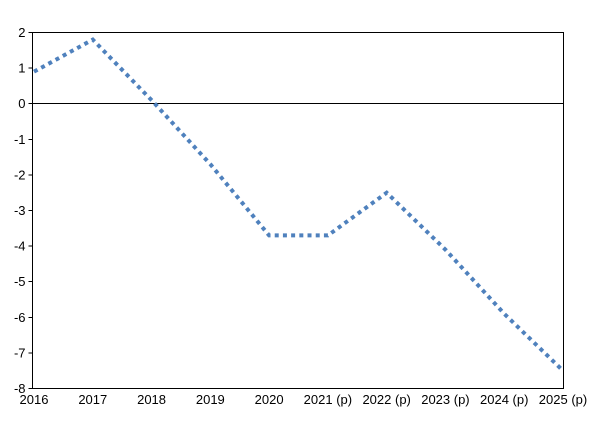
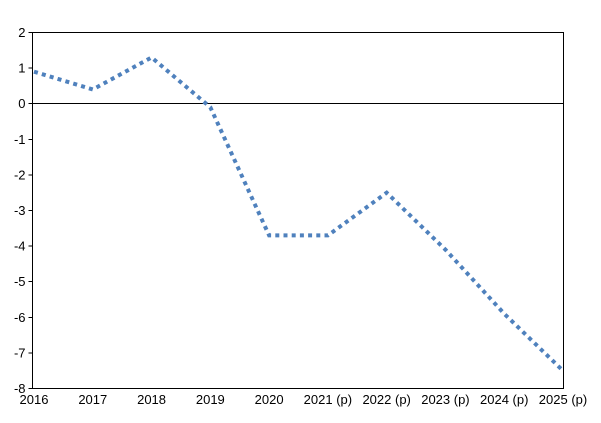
2017: 1.8 -> 0.4
2018: 0.1 -> 1.3
2019: -1.7 -> -0.1
